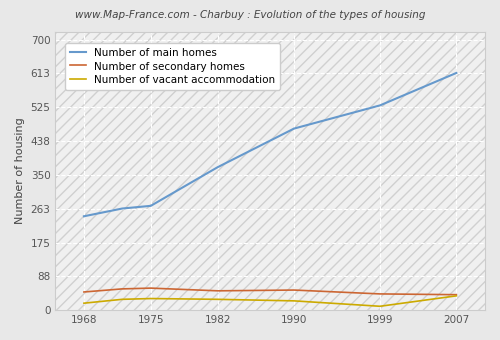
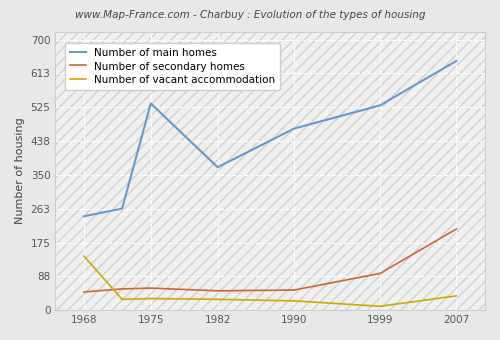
Number of vacant accommodation/1968: 18 -> 140
Number of main homes/1975: 270 -> 535
Number of secondary homes/1999: 42 -> 95
Number of main homes/2007: 614 -> 645
Number of secondary homes/2007: 40 -> 210
